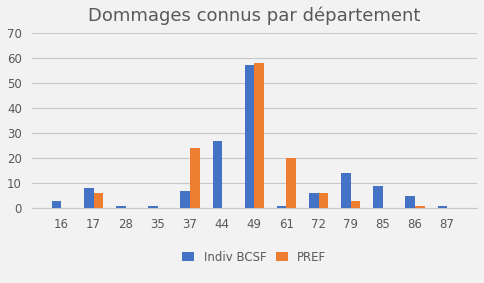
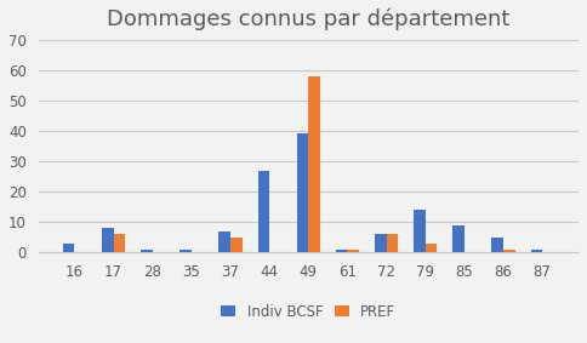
PREF/37: 24 -> 5
Indiv BCSF/49: 57 -> 39
PREF/61: 20 -> 1
